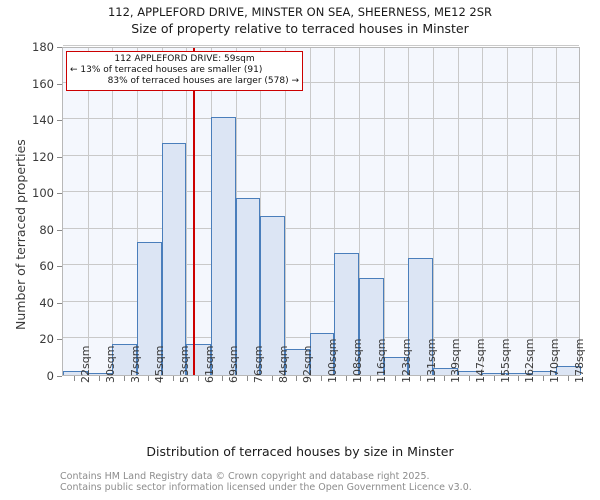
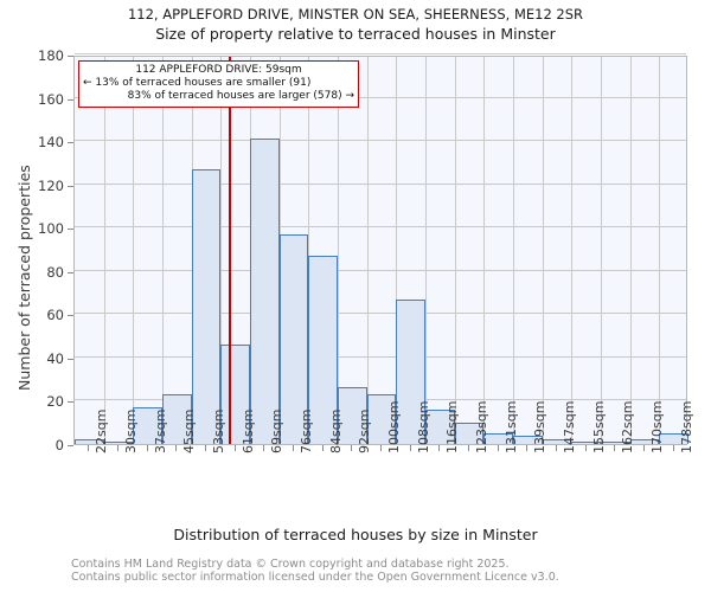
45sqm: 73 -> 23
61sqm: 17 -> 46
92sqm: 14 -> 26
116sqm: 53 -> 16
131sqm: 64 -> 5
